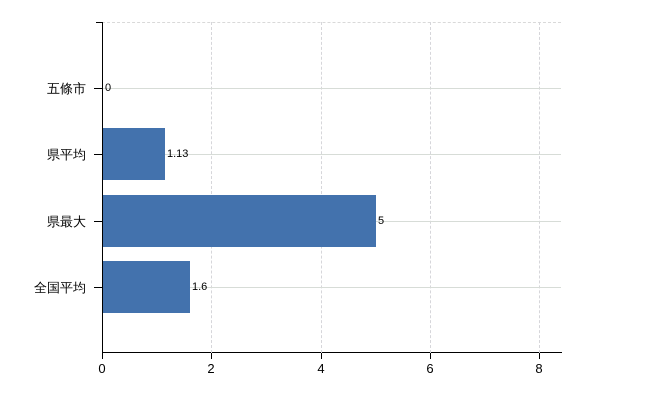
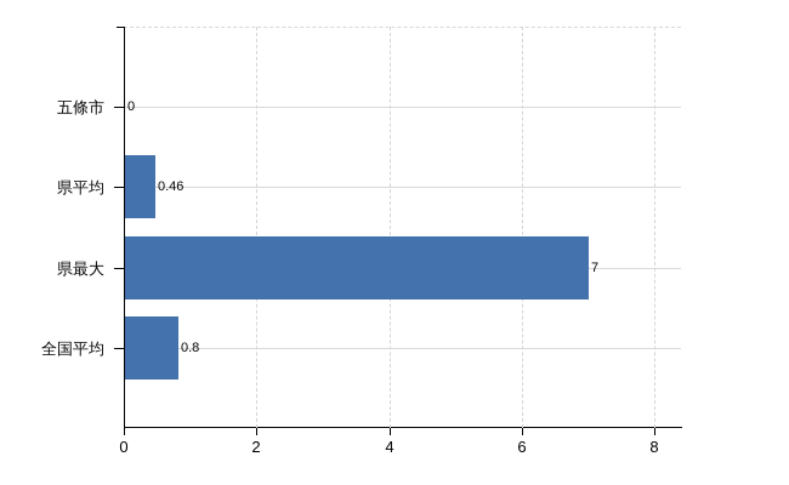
県平均: 1.13 -> 0.46
県最大: 5 -> 7
全国平均: 1.6 -> 0.8
